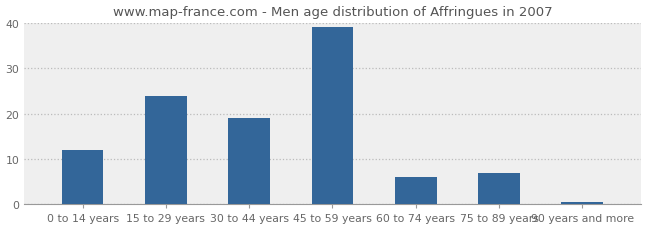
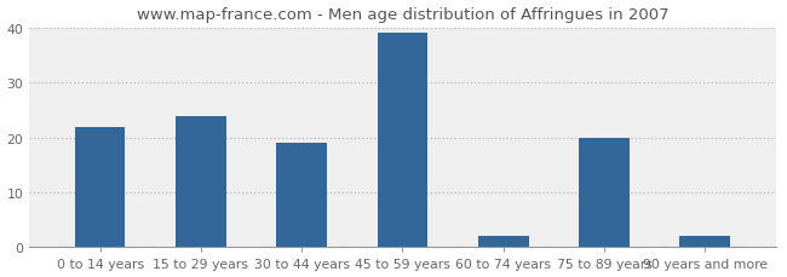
0 to 14 years: 12.0 -> 22.0
60 to 74 years: 6.0 -> 2.0
75 to 89 years: 7.0 -> 20.0
90 years and more: 0.5 -> 2.0
